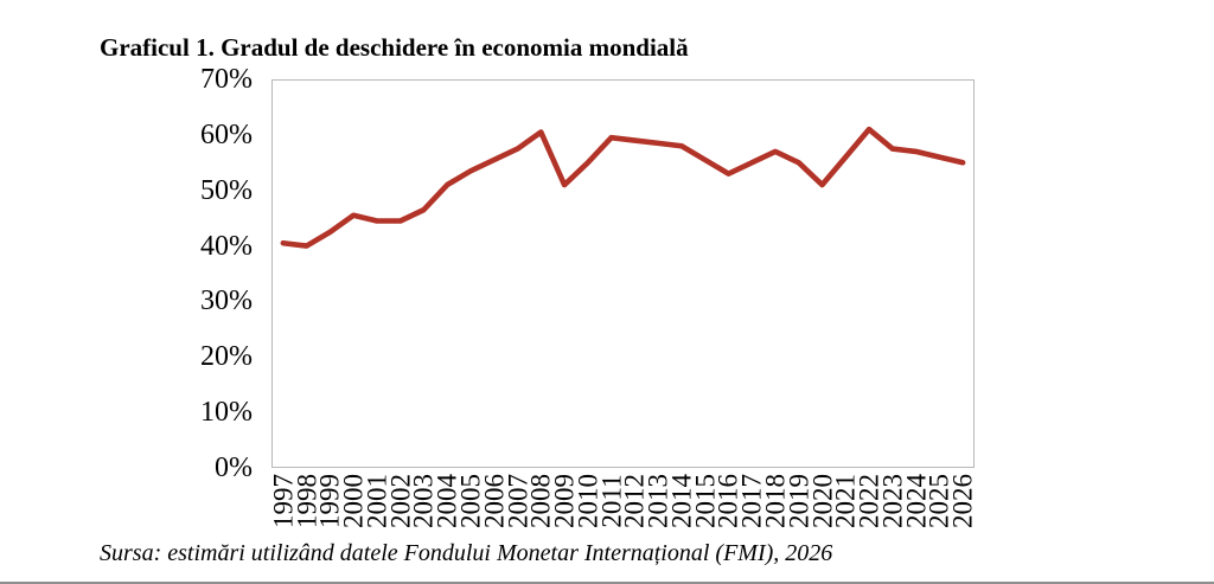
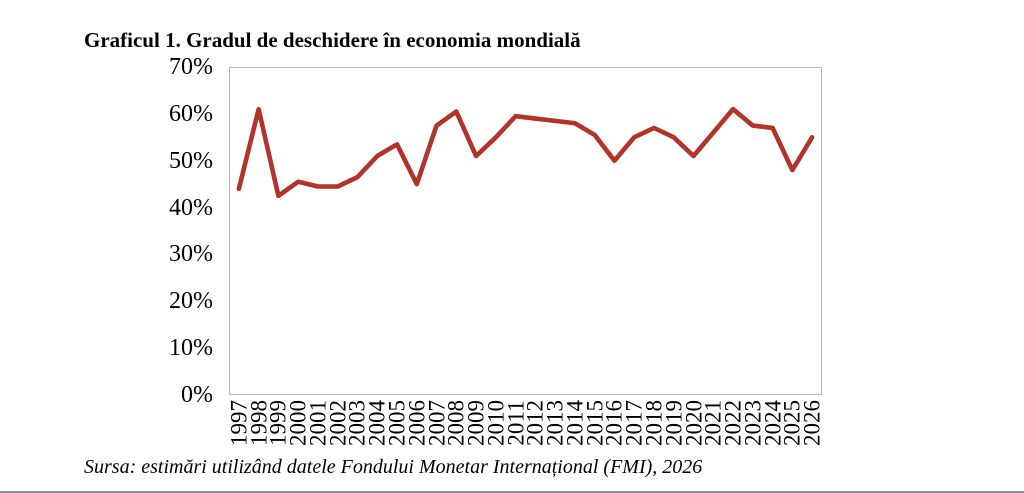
1997: 40% -> 44%
1998: 40% -> 61%
2006: 56% -> 45%
2016: 53% -> 50%
2025: 56% -> 48%
